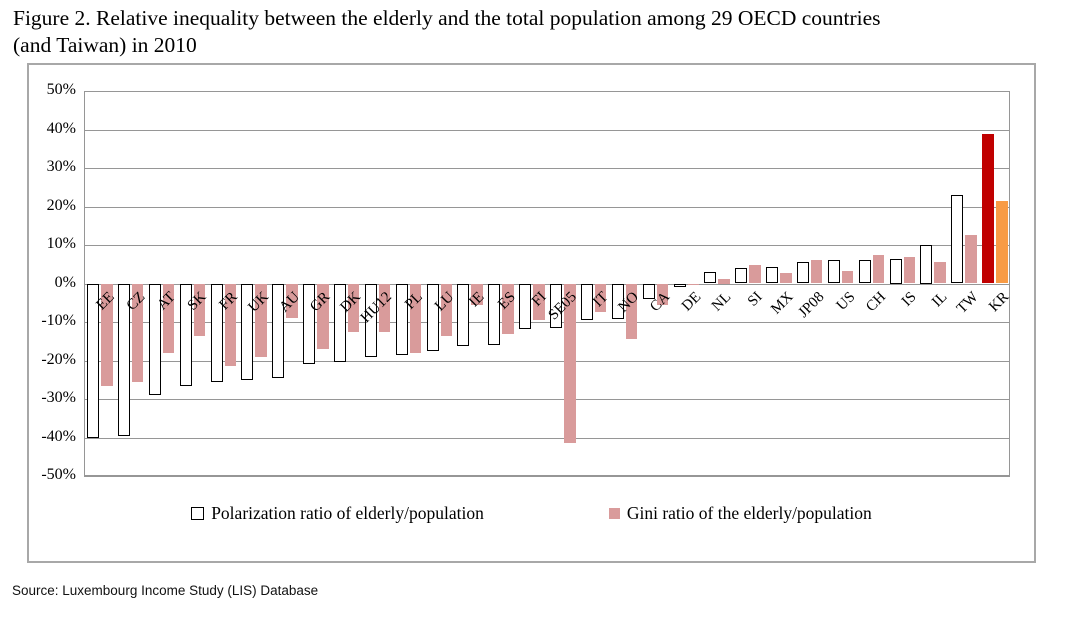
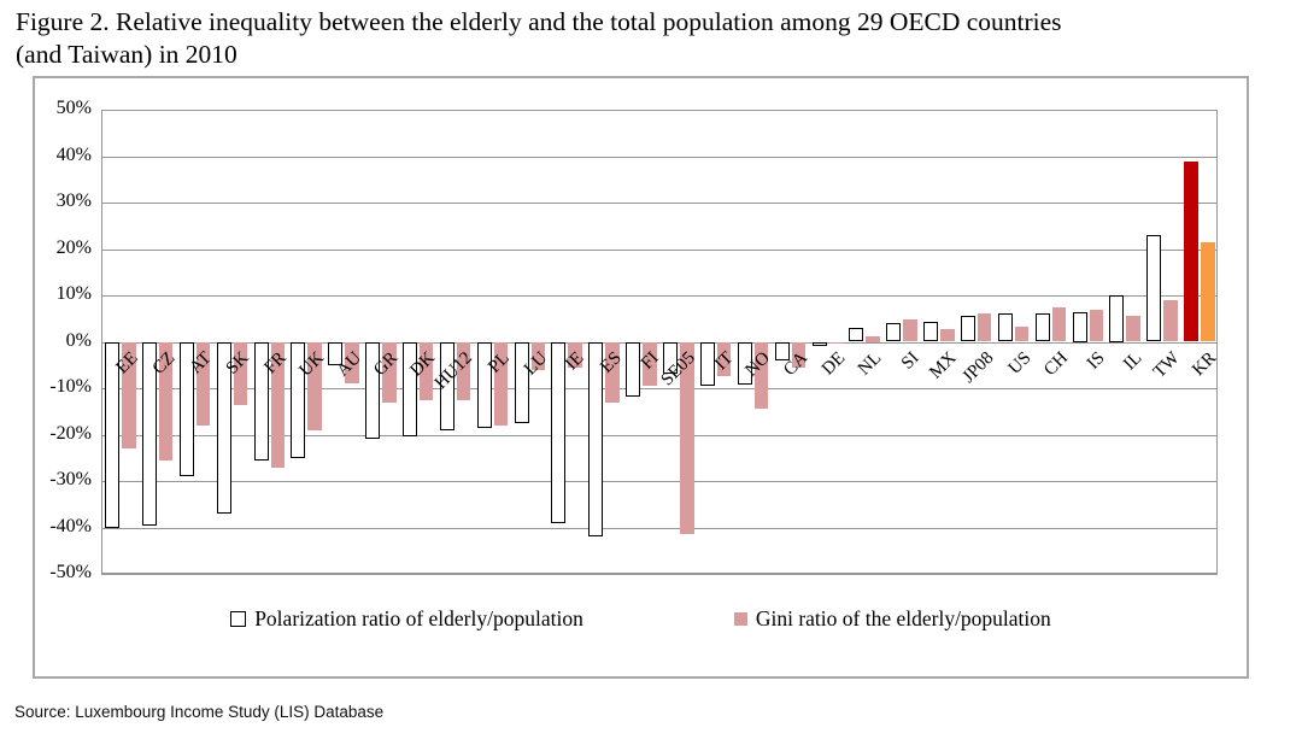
Gini ratio of the elderly/population/EE: -26% -> -23%
Polarization ratio of elderly/population/SK: -26% -> -37%
Gini ratio of the elderly/population/FR: -22% -> -27%
Polarization ratio of elderly/population/AU: -24% -> -5%
Gini ratio of the elderly/population/GR: -17% -> -13%
Gini ratio of the elderly/population/LU: -14% -> -6%
Polarization ratio of elderly/population/IE: -16% -> -39%
Polarization ratio of elderly/population/ES: -16% -> -42%
Polarization ratio of elderly/population/SE05: -12% -> -7%
Gini ratio of the elderly/population/TW: 12% -> 9%
